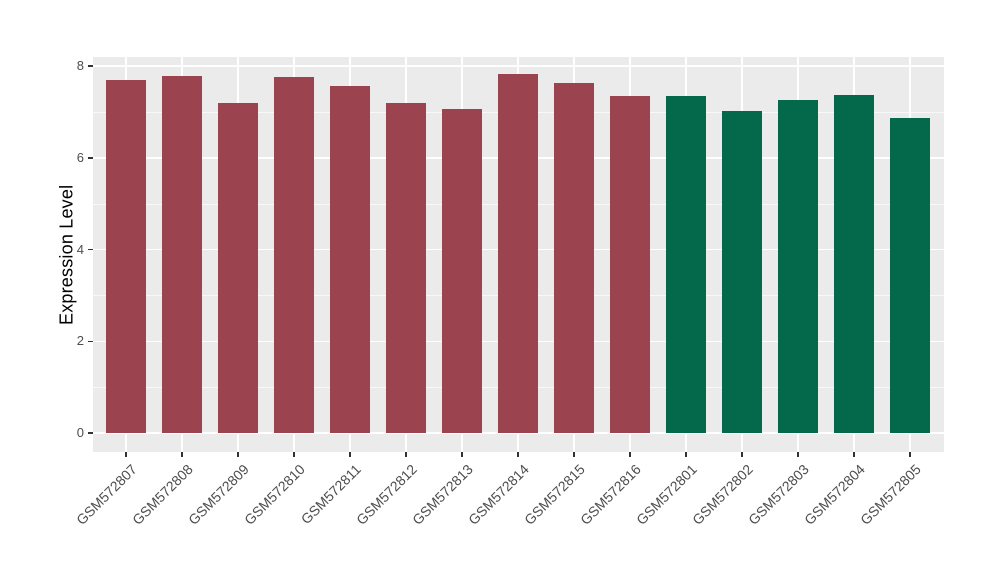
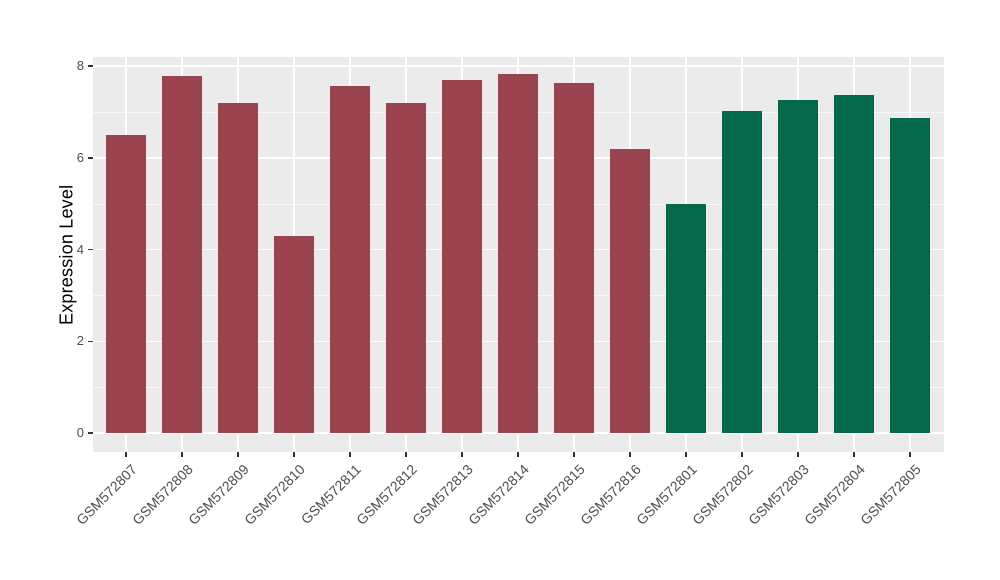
GSM572807: 7.7 -> 6.5
GSM572810: 7.8 -> 4.3
GSM572813: 7.1 -> 7.7
GSM572816: 7.3 -> 6.2
GSM572801: 7.3 -> 5.0
